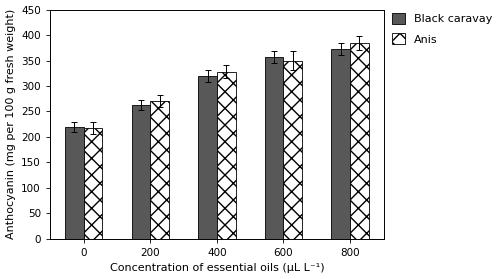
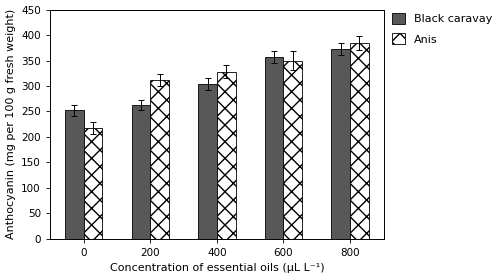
Black caravay/0: 220 -> 252
Anis/200: 270 -> 312
Black caravay/400: 320 -> 304
